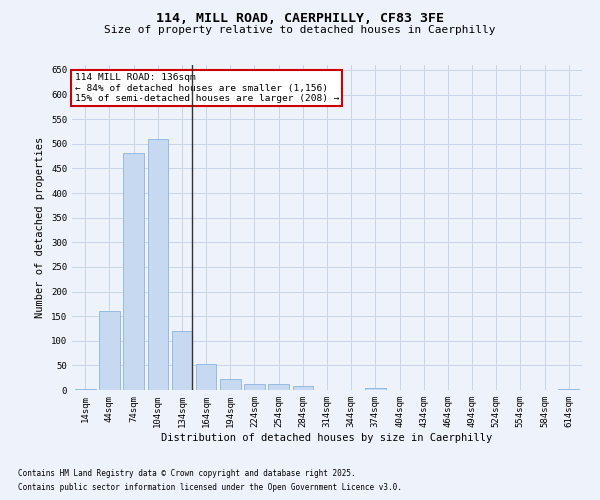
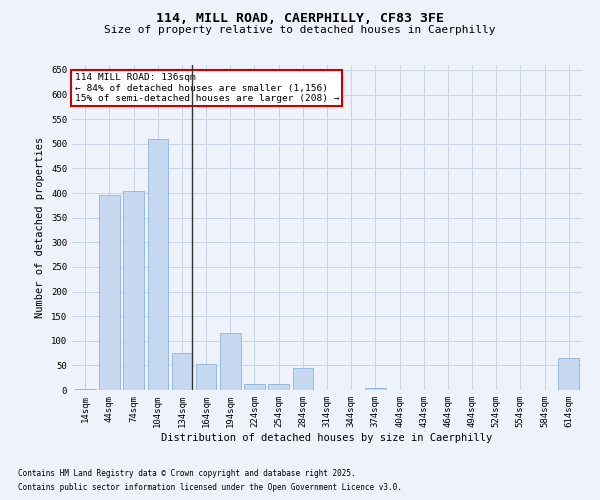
44sqm: 160 -> 395
74sqm: 481 -> 405
134sqm: 120 -> 75
194sqm: 23 -> 115
284sqm: 8 -> 45
614sqm: 3 -> 65
